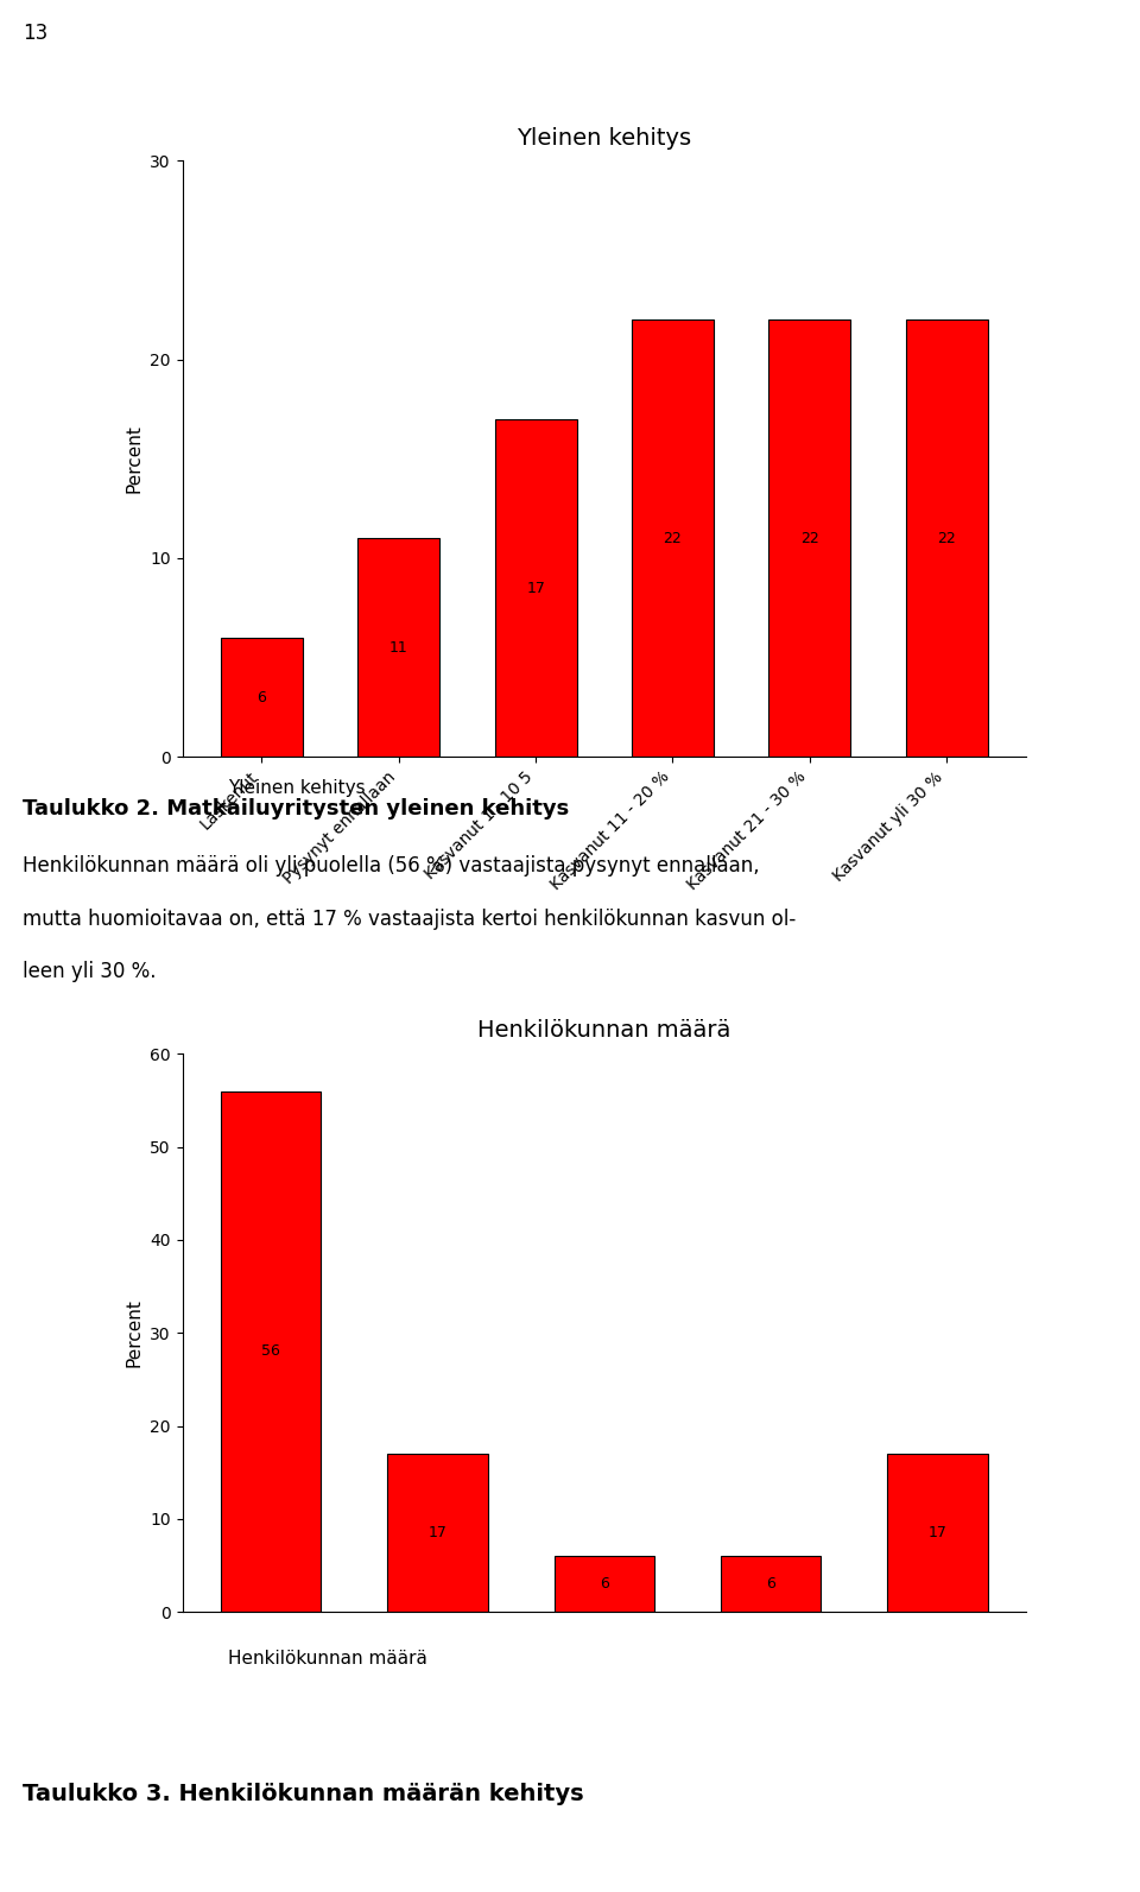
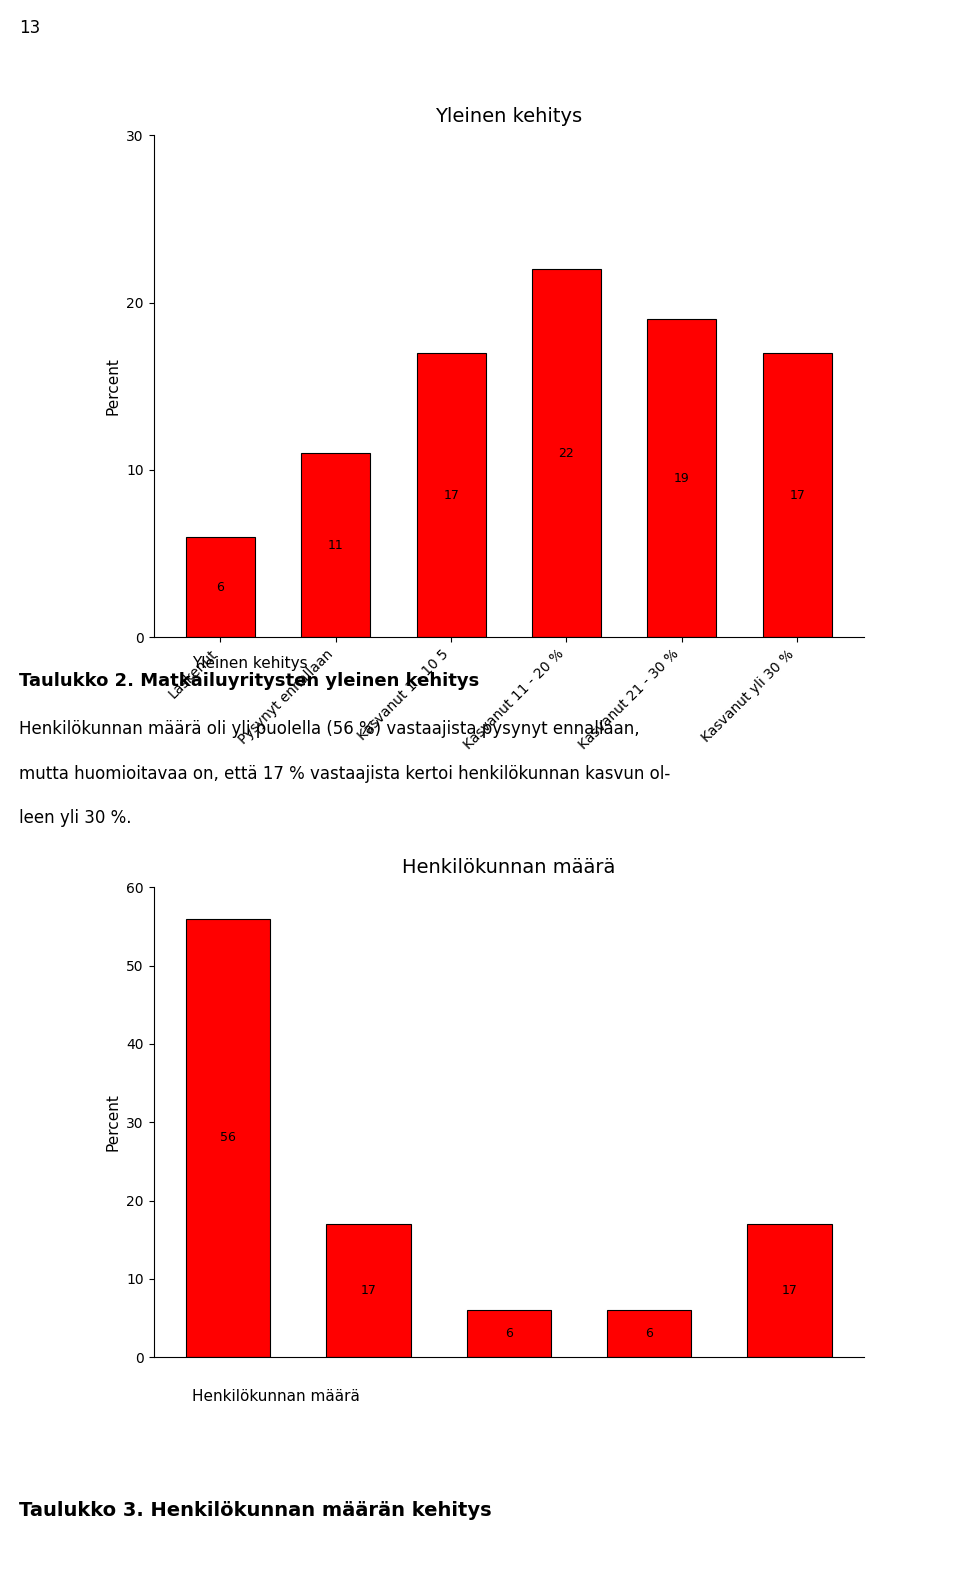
Yleinen kehitys/Kasvanut 21 - 30 %: 22 -> 19
Yleinen kehitys/Kasvanut yli 30 %: 22 -> 17
